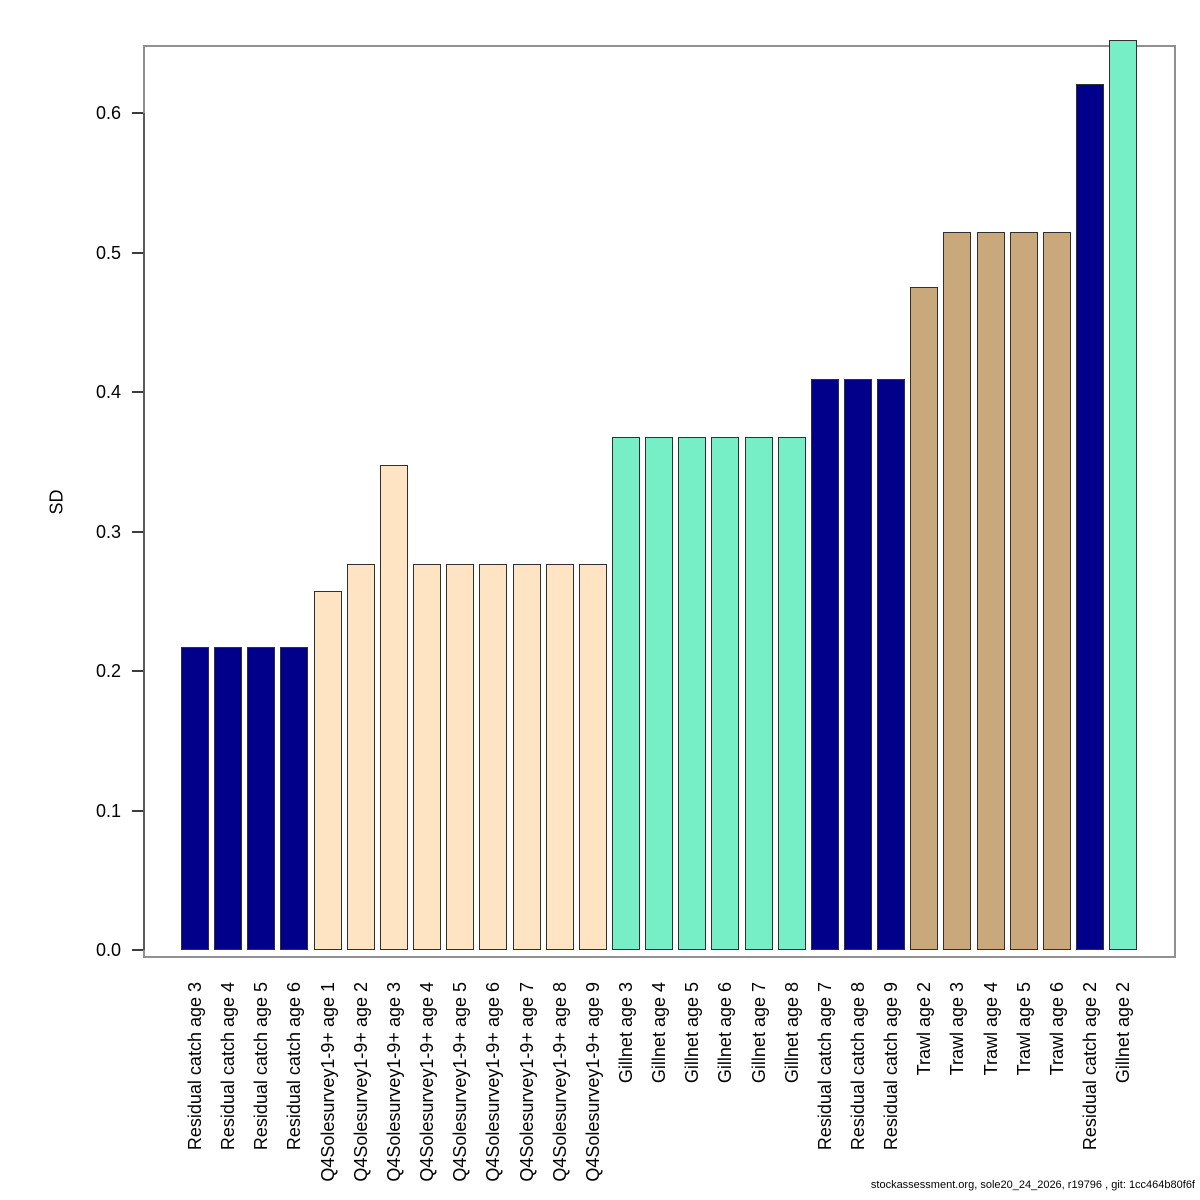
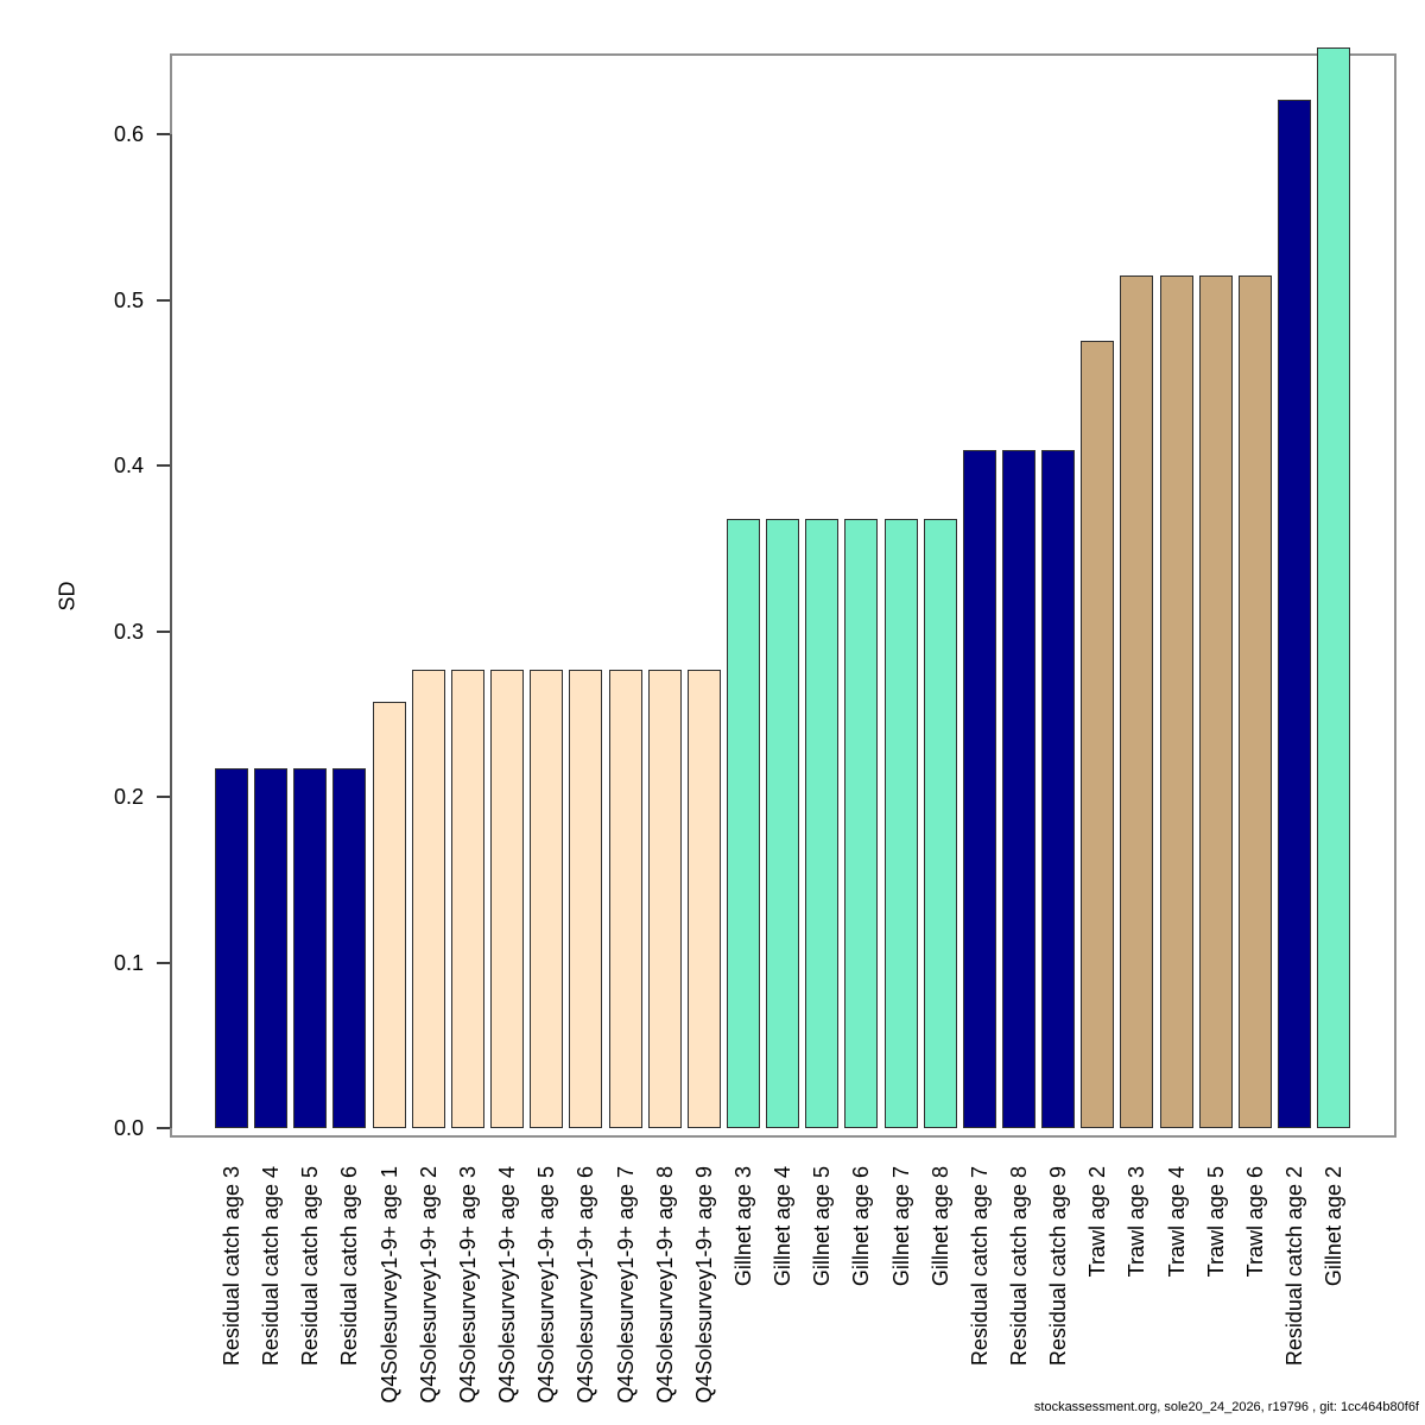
Q4Solesurvey1-9+ age 3: 0.348 -> 0.277
